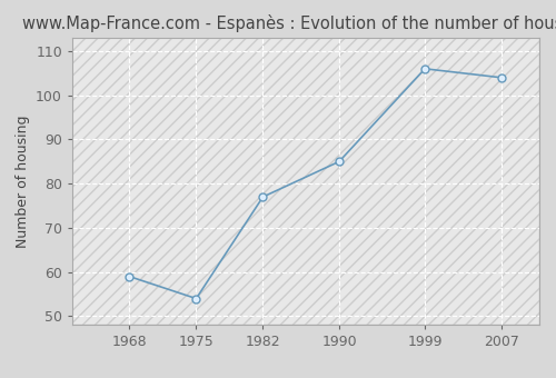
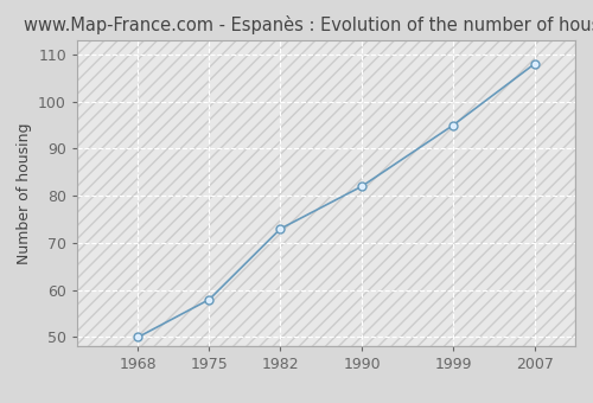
1968: 59 -> 50
1975: 54 -> 58
1982: 77 -> 73
1990: 85 -> 82
1999: 106 -> 95
2007: 104 -> 108
